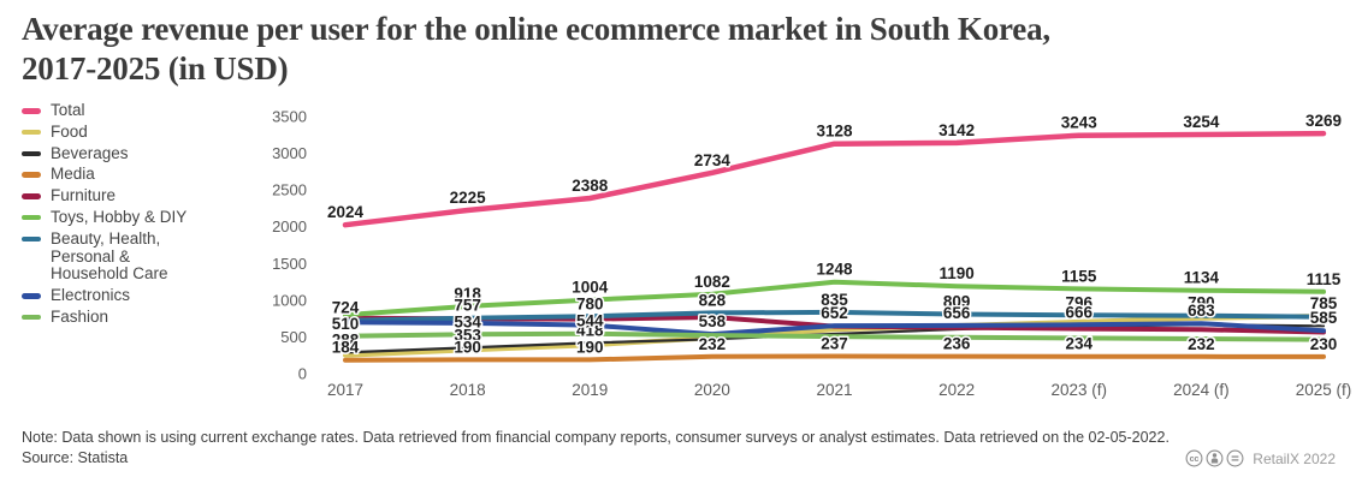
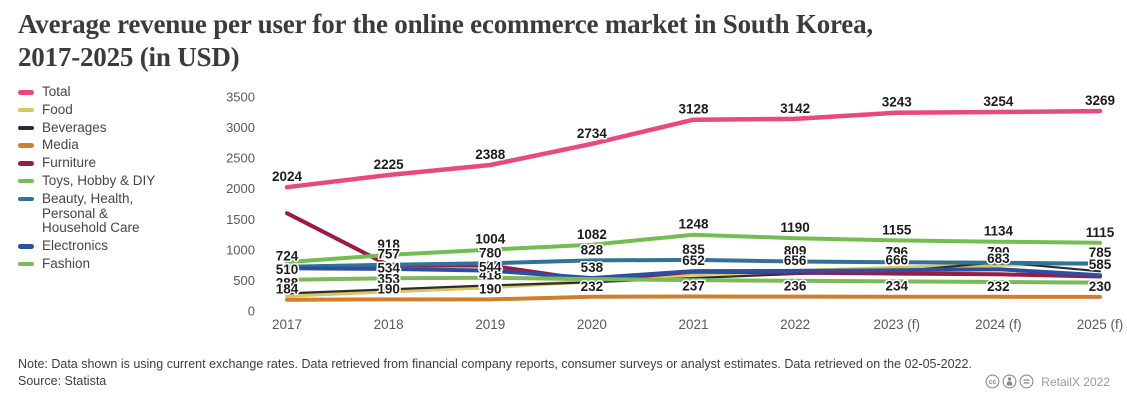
Furniture/2017: 800 -> 1600
Furniture/2020: 800 -> 500
Beverages/2024 (f): 700 -> 800
